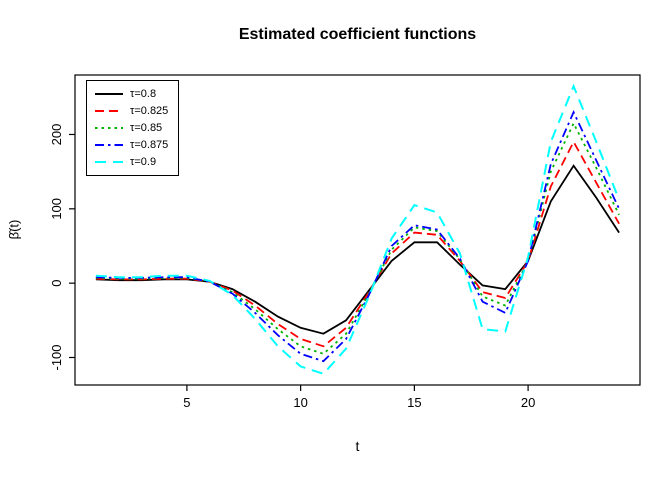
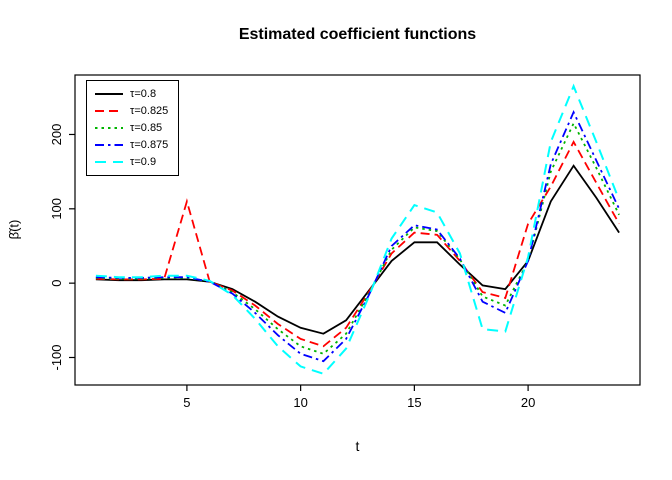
τ=0.825/5: 10 -> 110
τ=0.825/20: 30 -> 80
